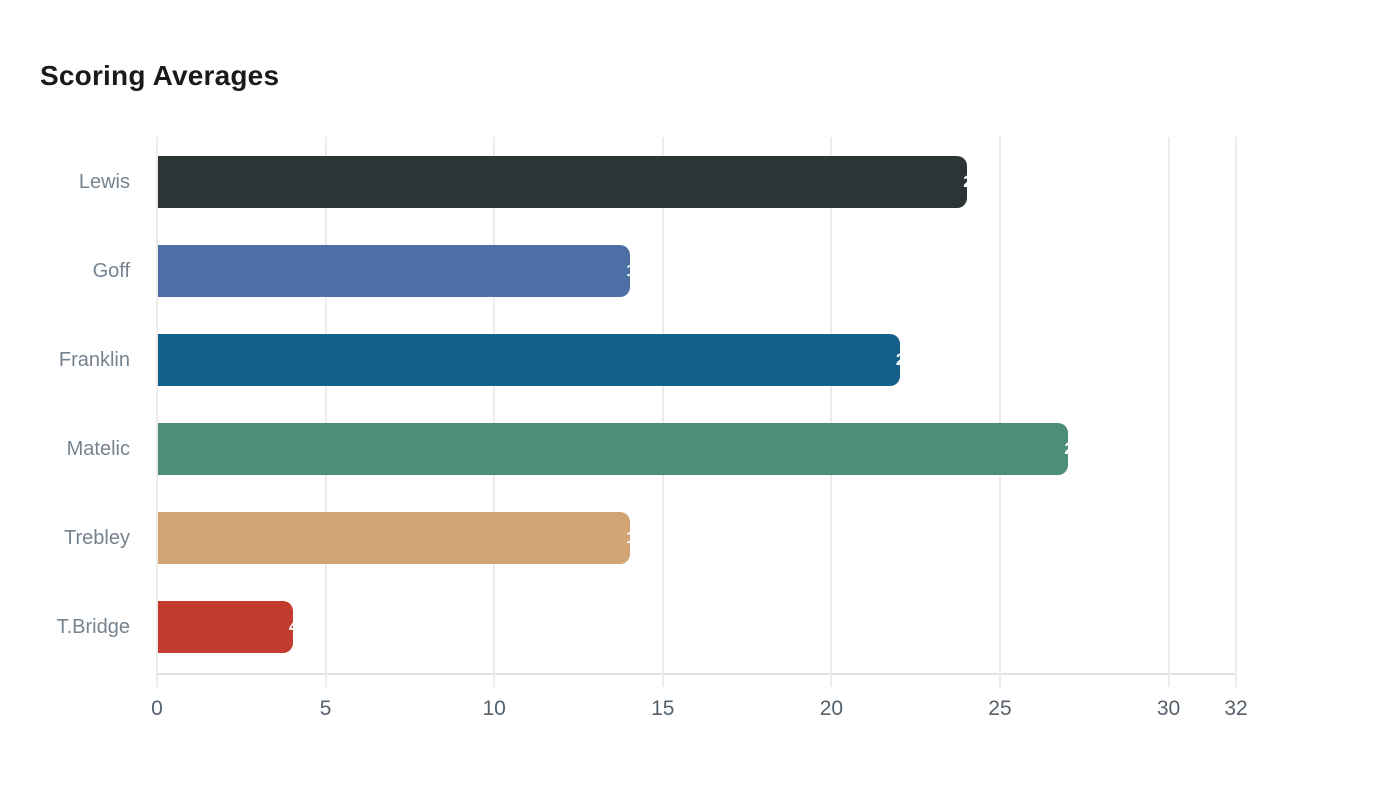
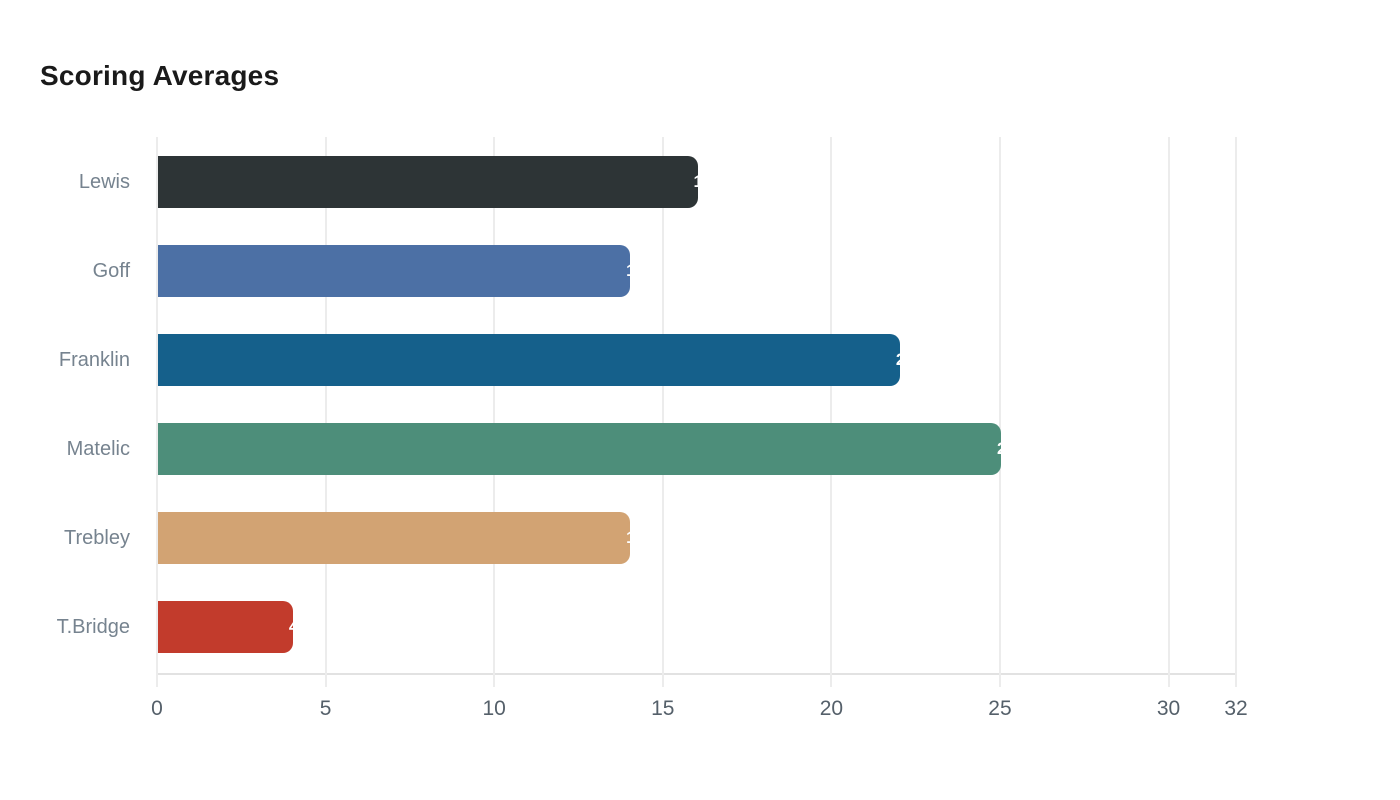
Lewis: 24 -> 16
Matelic: 27 -> 25
